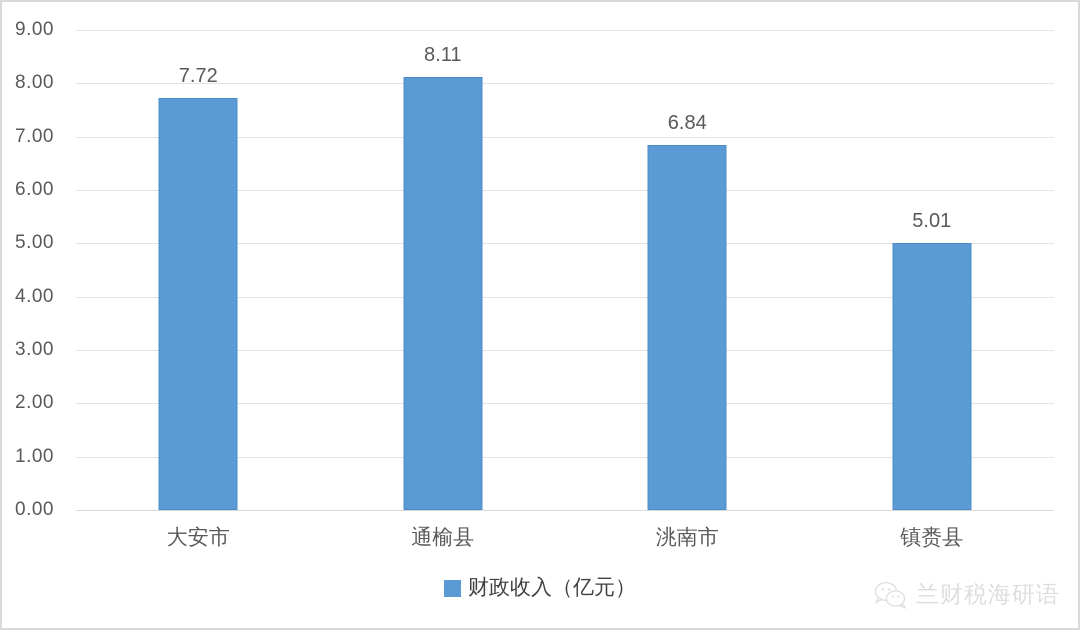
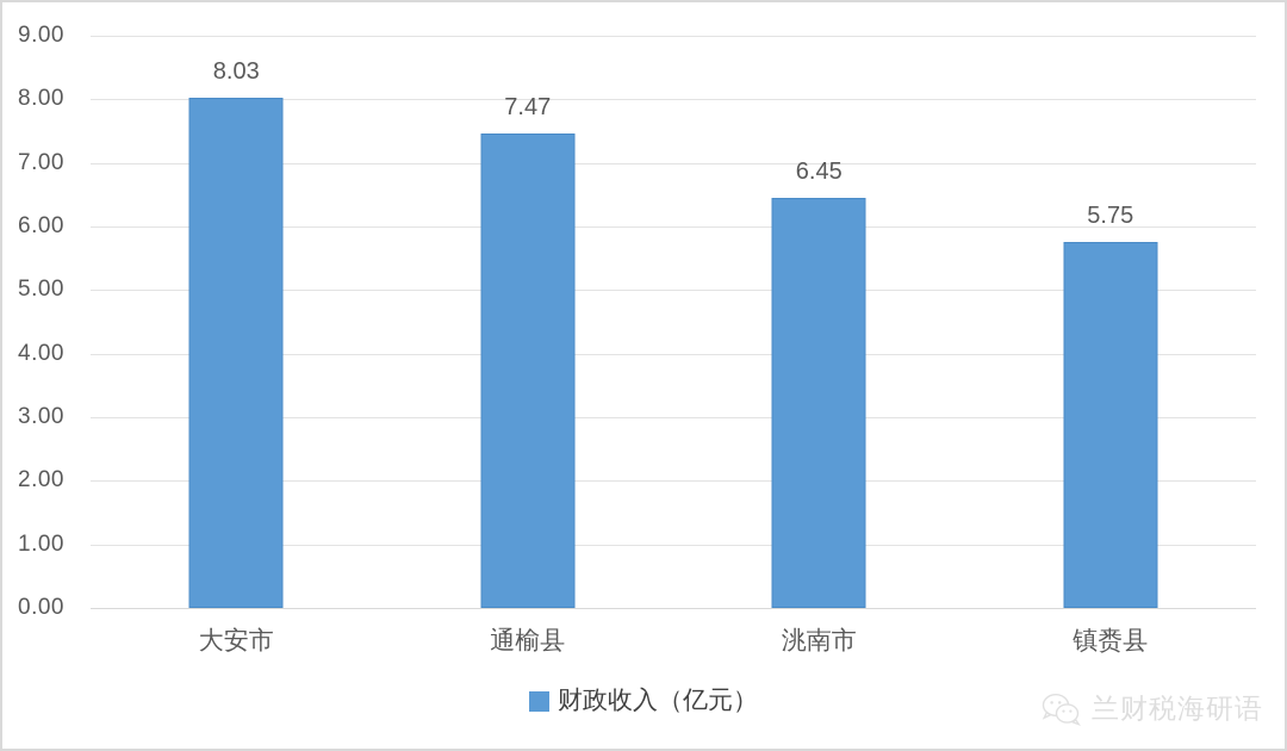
大安市: 7.72 -> 8.03
通榆县: 8.11 -> 7.47
洮南市: 6.84 -> 6.45
镇赉县: 5.01 -> 5.75
